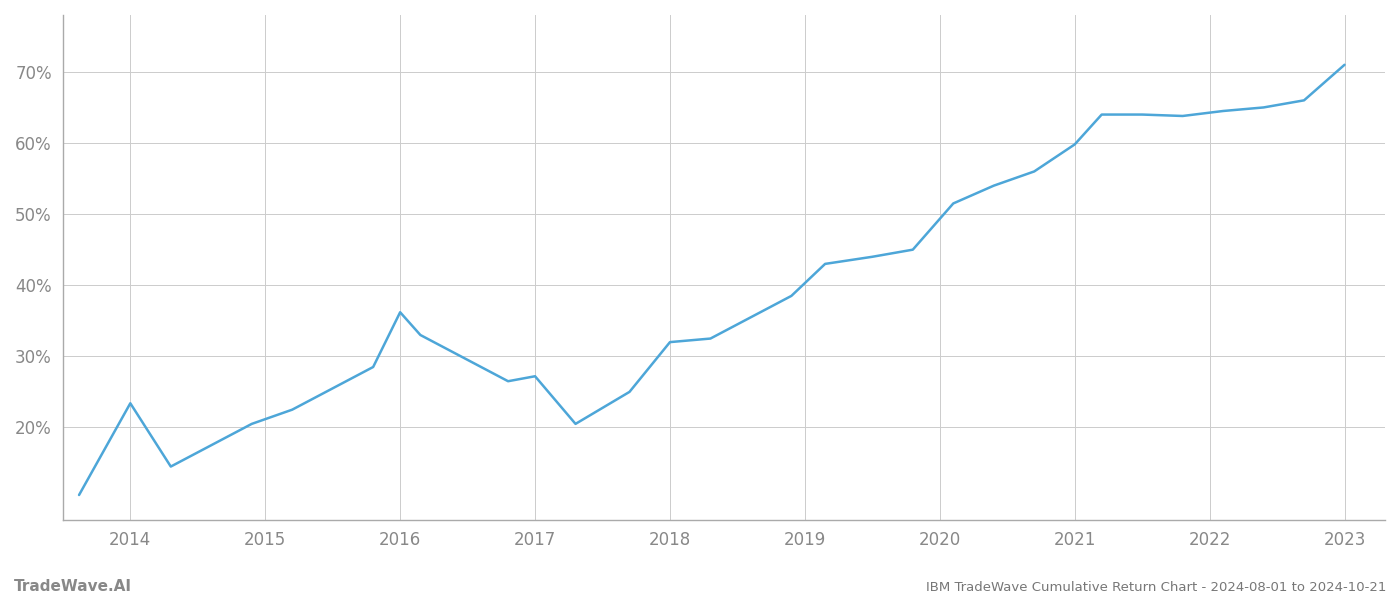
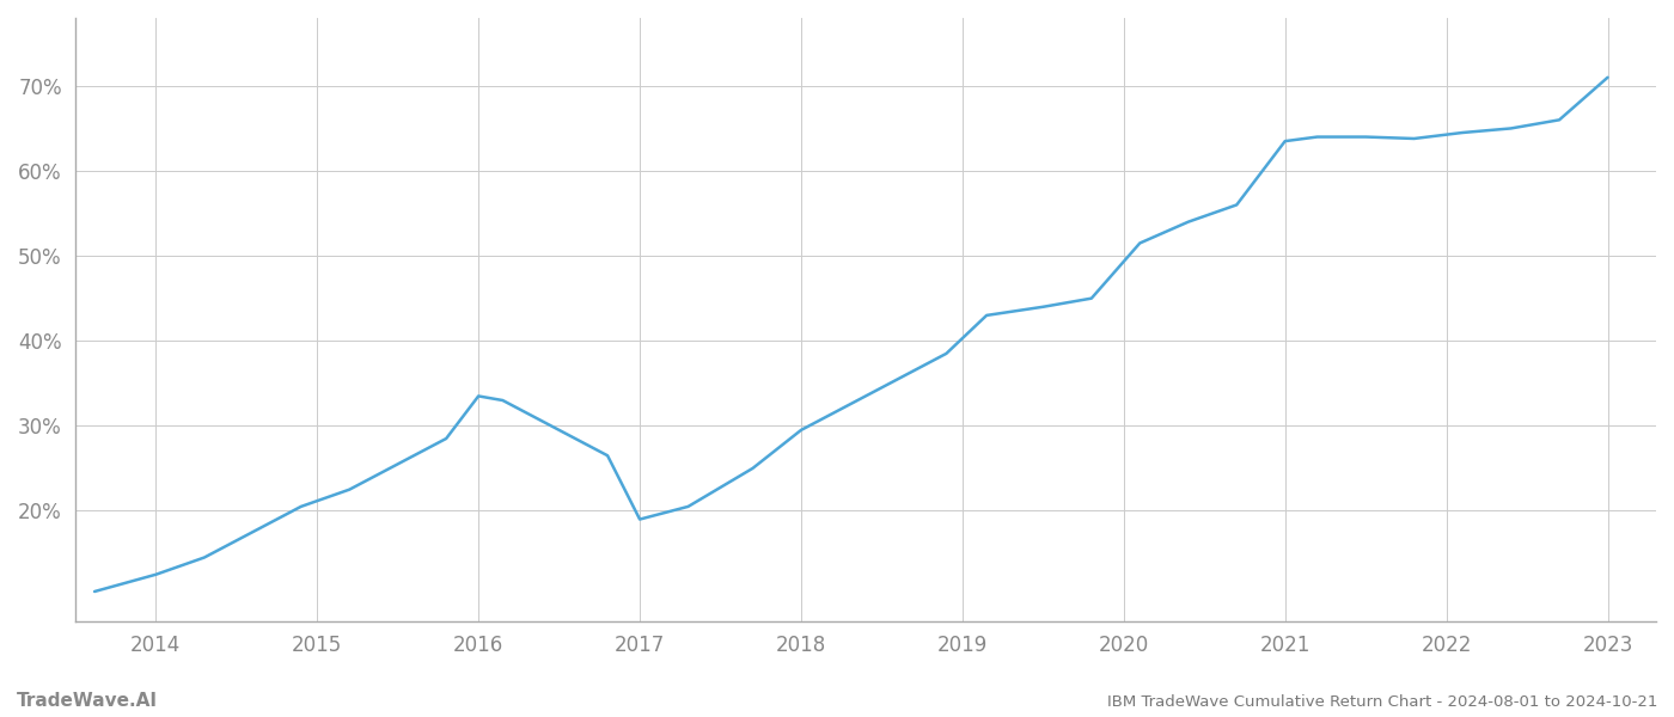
2014: 23.4% -> 12.5%
2016: 36.2% -> 33.5%
2017: 27.2% -> 19.0%
2018: 32.0% -> 29.5%
2021: 59.8% -> 63.5%
